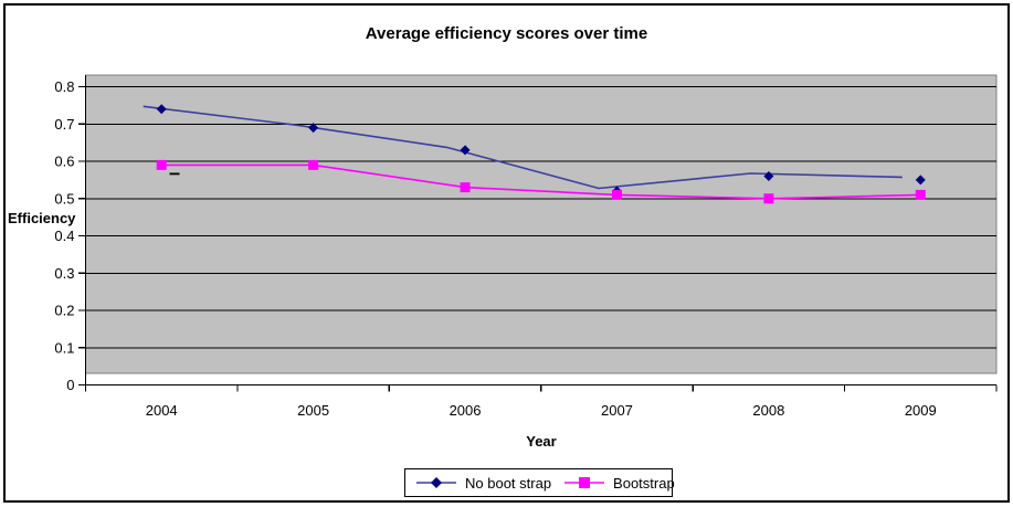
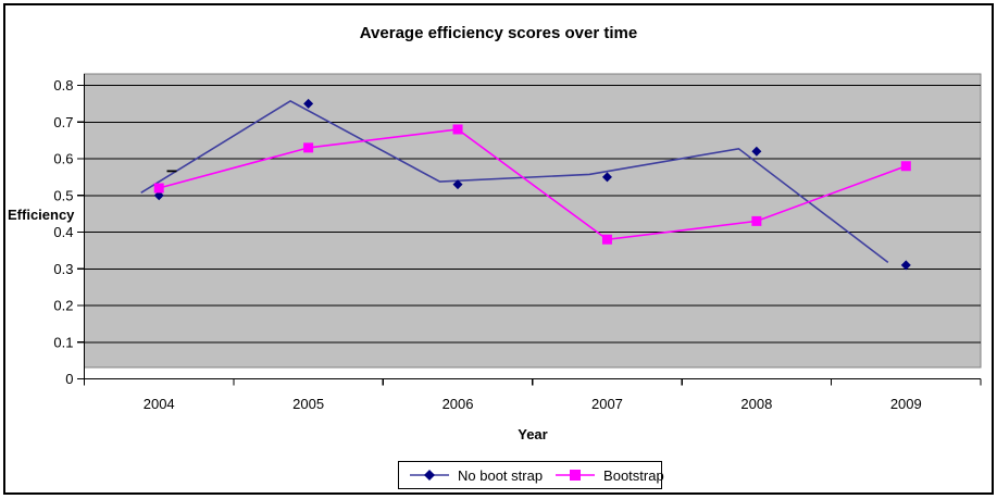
No boot strap/2004: 0.74 -> 0.50
Bootstrap/2004: 0.59 -> 0.52
No boot strap/2005: 0.69 -> 0.75
Bootstrap/2005: 0.59 -> 0.63
No boot strap/2006: 0.63 -> 0.53
Bootstrap/2006: 0.53 -> 0.68
No boot strap/2007: 0.52 -> 0.55
Bootstrap/2007: 0.51 -> 0.38
No boot strap/2008: 0.56 -> 0.62
Bootstrap/2008: 0.50 -> 0.43
No boot strap/2009: 0.55 -> 0.31
Bootstrap/2009: 0.51 -> 0.58
